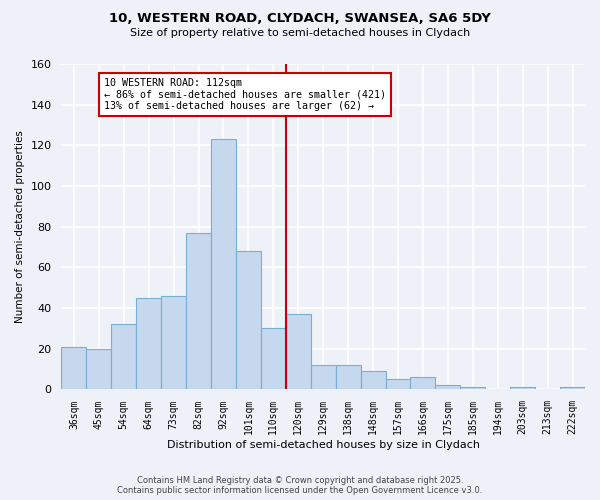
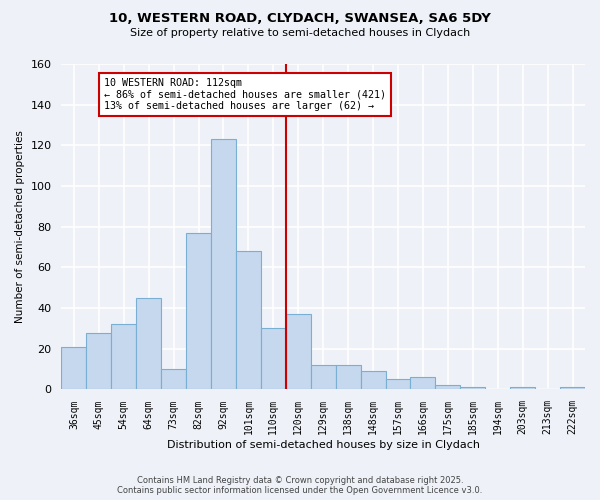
45sqm: 20 -> 28
73sqm: 46 -> 10
